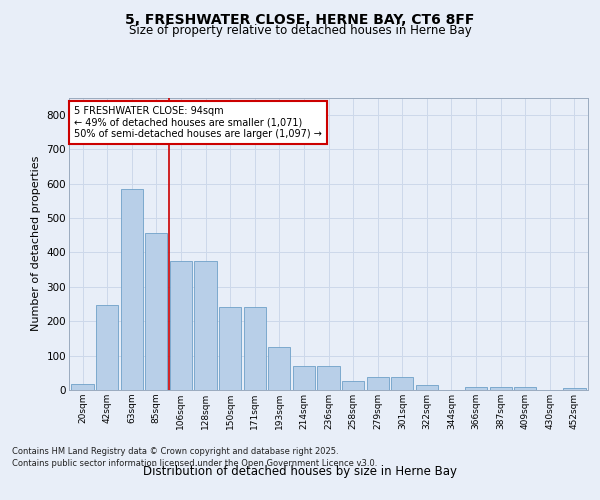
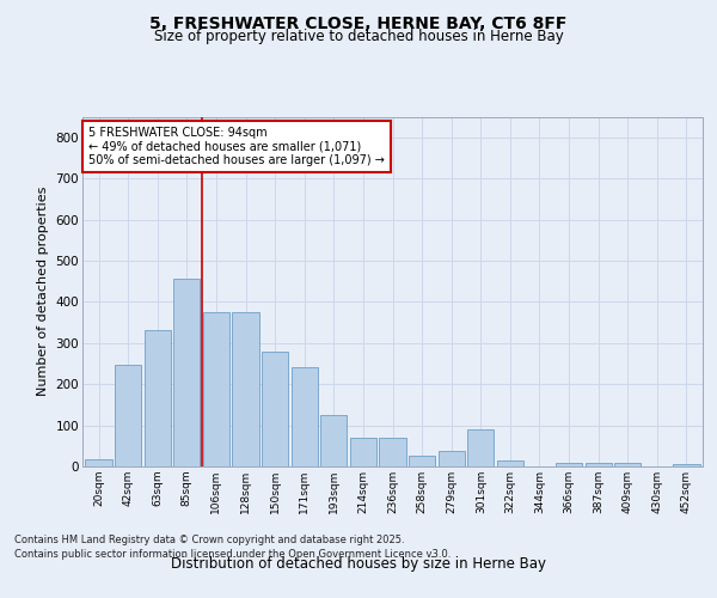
63sqm: 585 -> 330
150sqm: 240 -> 280
301sqm: 37 -> 90
